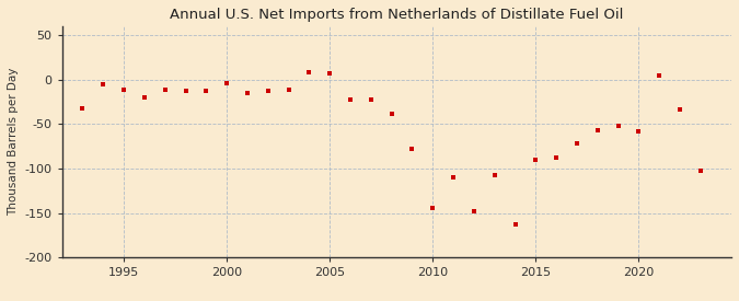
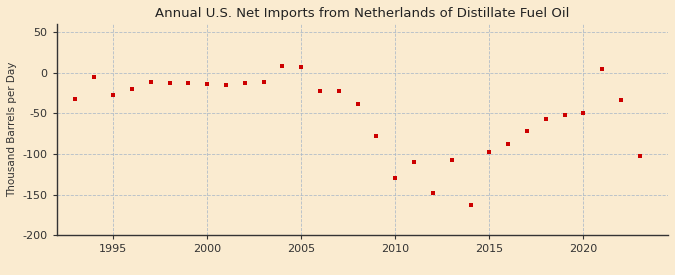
1995: -12 -> -28
2000: -4 -> -14
2010: -144 -> -130
2015: -90 -> -98
2020: -58 -> -50
